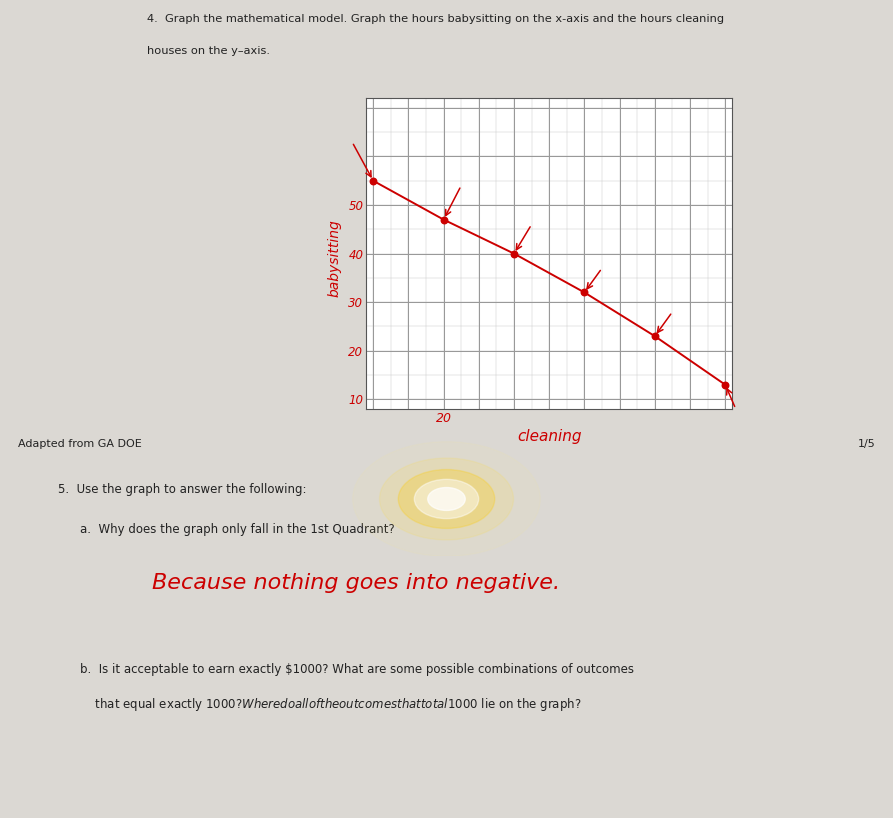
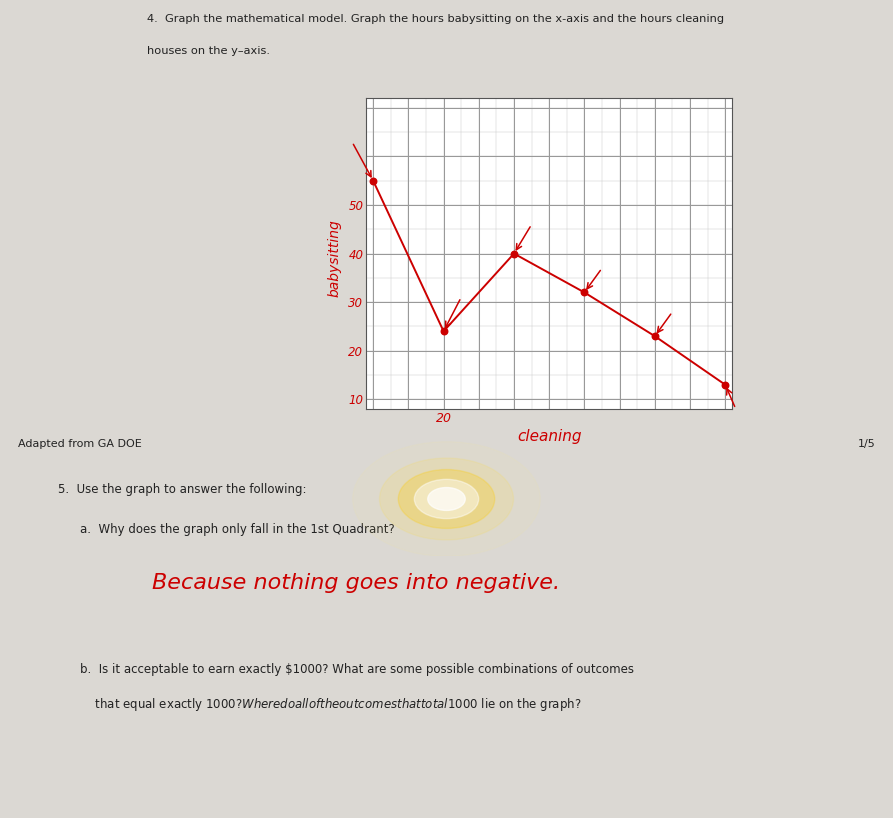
20: 47 -> 24
